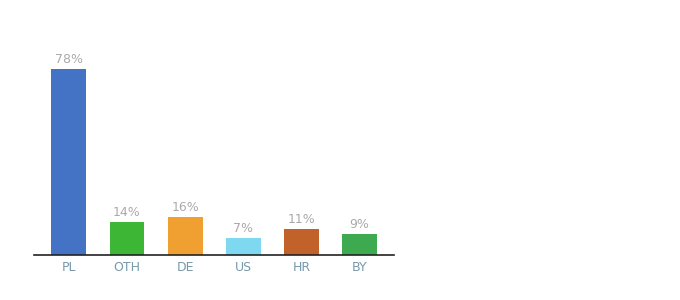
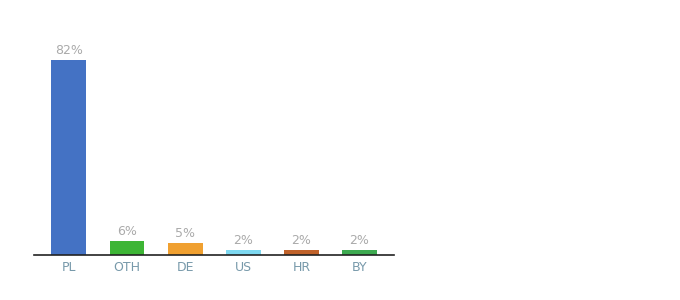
PL: 78% -> 82%
OTH: 14% -> 6%
DE: 16% -> 5%
US: 7% -> 2%
HR: 11% -> 2%
BY: 9% -> 2%
